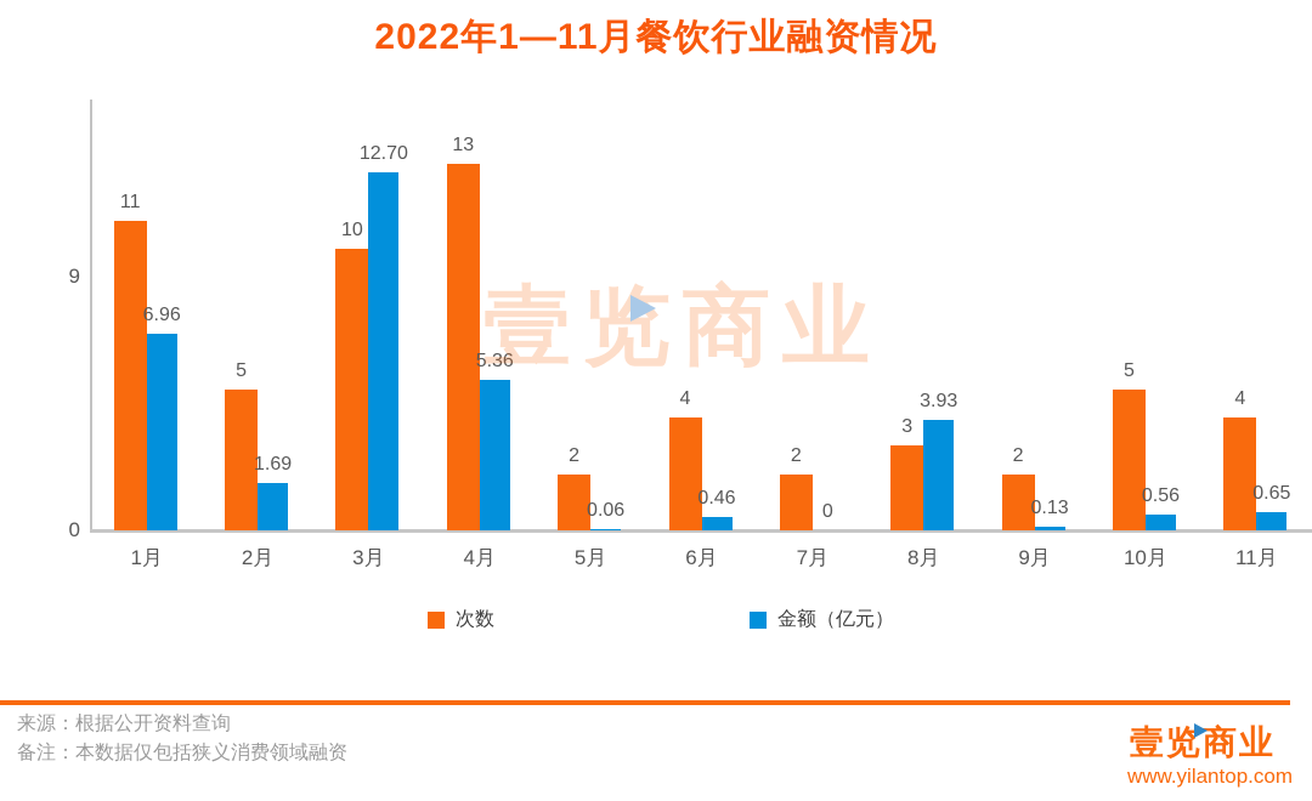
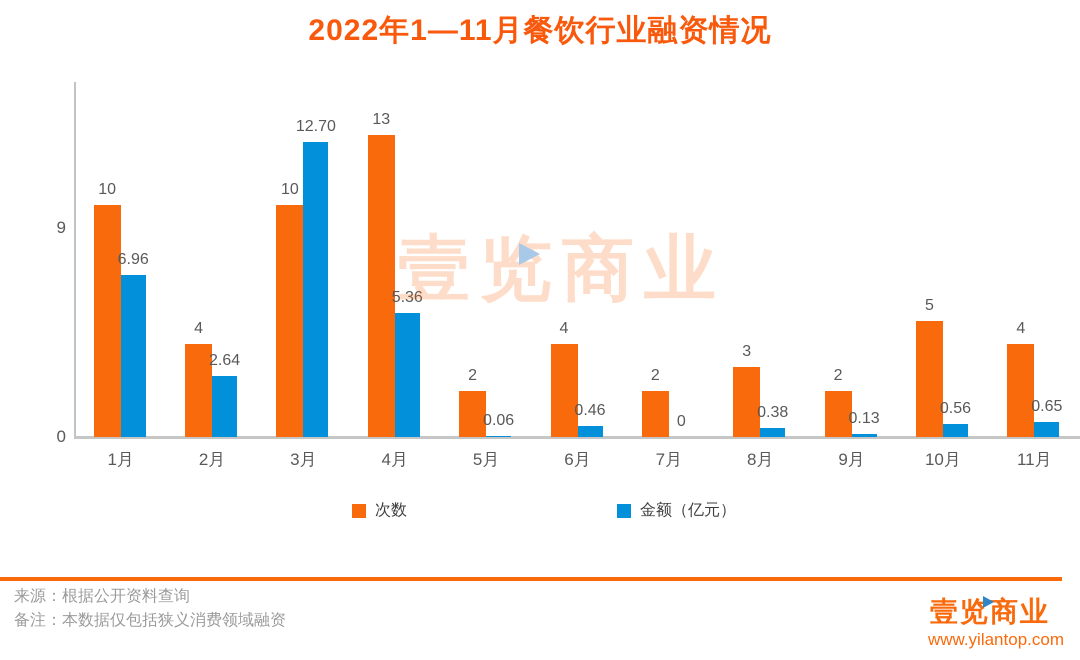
次数/1月: 11 -> 10
次数/2月: 5 -> 4
金额（亿元）/2月: 1.69 -> 2.64
金额（亿元）/8月: 3.93 -> 0.38
